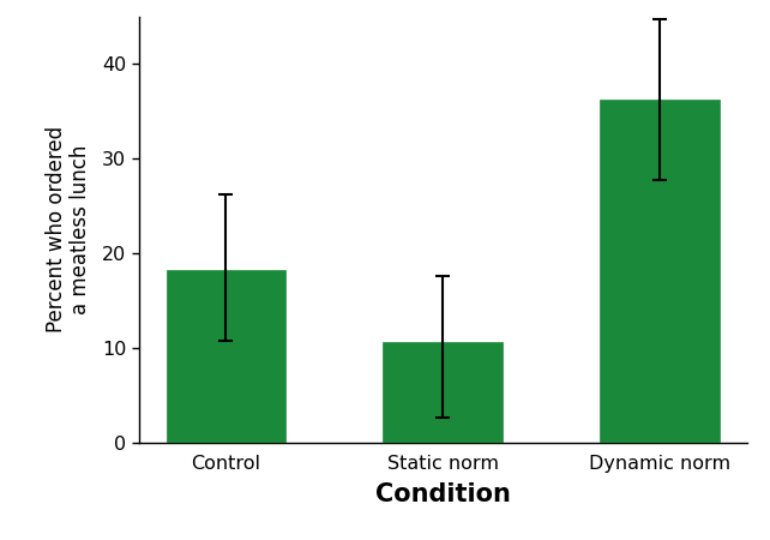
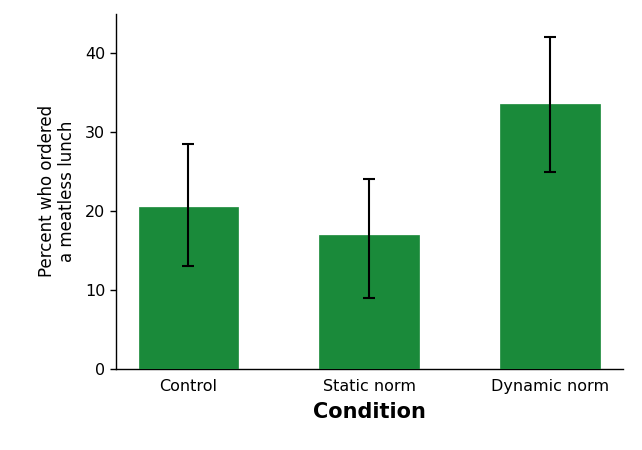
Control: 18.2 -> 20.5
Static norm: 10.6 -> 17.0
Dynamic norm: 36.2 -> 33.5
